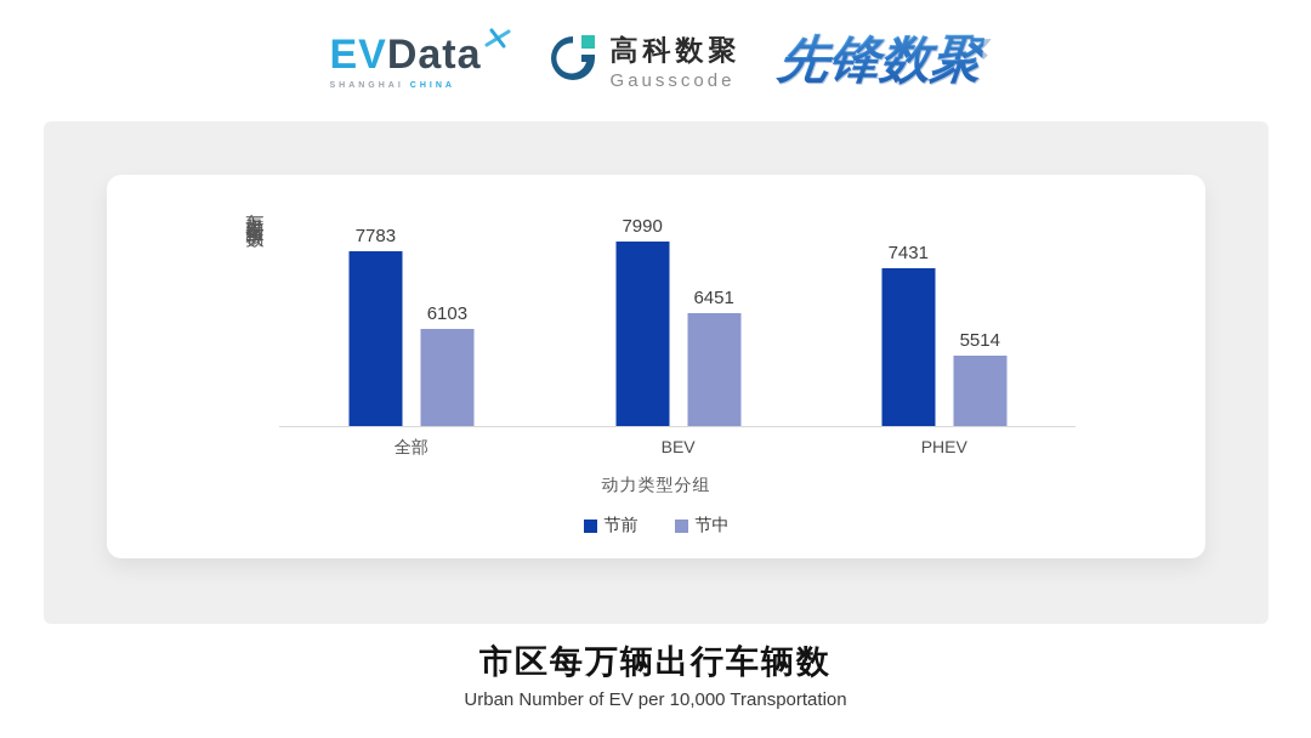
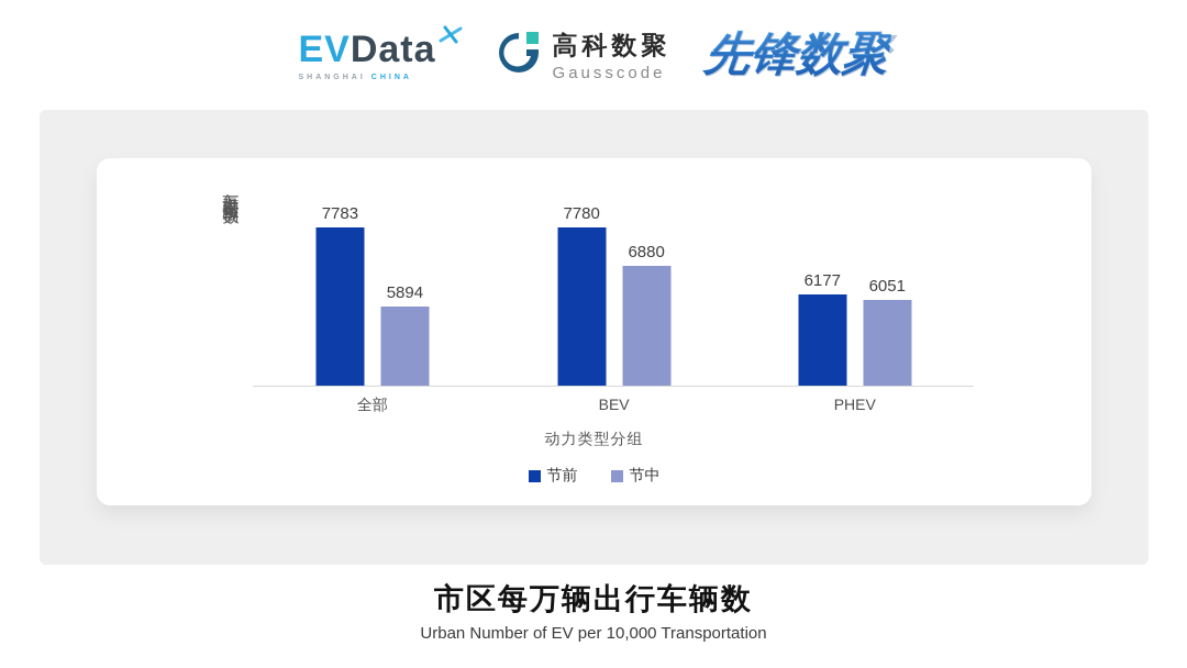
节中/全部: 6103 -> 5894
节前/BEV: 7990 -> 7780
节中/BEV: 6451 -> 6880
节前/PHEV: 7431 -> 6177
节中/PHEV: 5514 -> 6051
